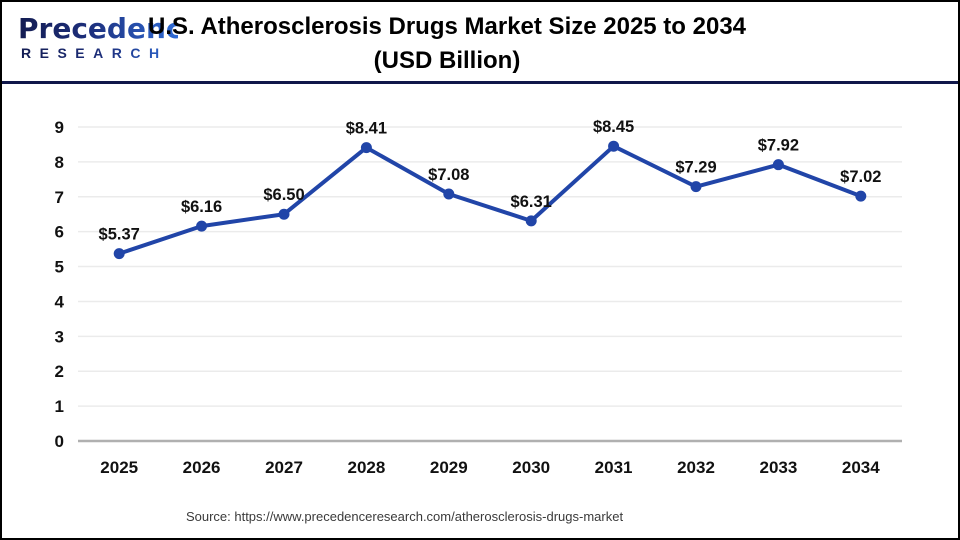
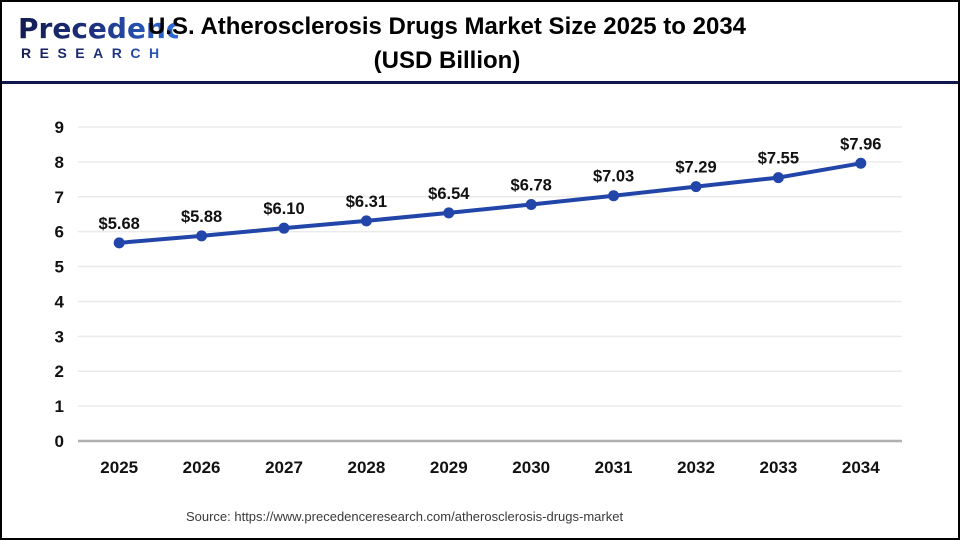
2025: $5.37 -> $5.68
2026: $6.16 -> $5.88
2027: $6.50 -> $6.10
2028: $8.41 -> $6.31
2029: $7.08 -> $6.54
2030: $6.31 -> $6.78
2031: $8.45 -> $7.03
2033: $7.92 -> $7.55
2034: $7.02 -> $7.96
